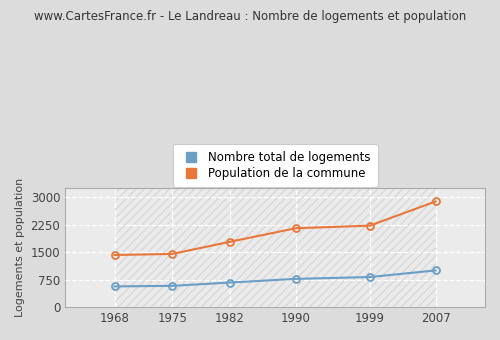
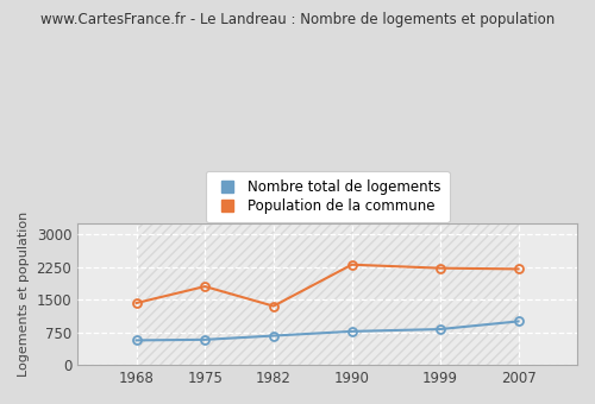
Population de la commune/1975: 1450 -> 1800
Population de la commune/1982: 1780 -> 1350
Population de la commune/1990: 2150 -> 2300
Population de la commune/2007: 2880 -> 2200
